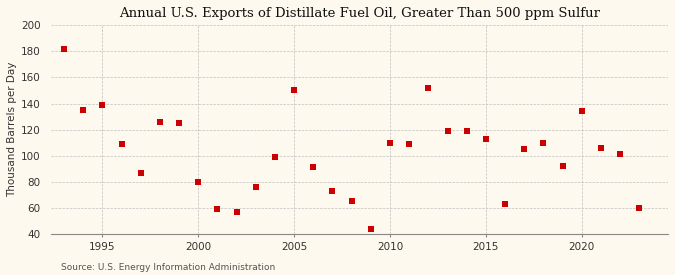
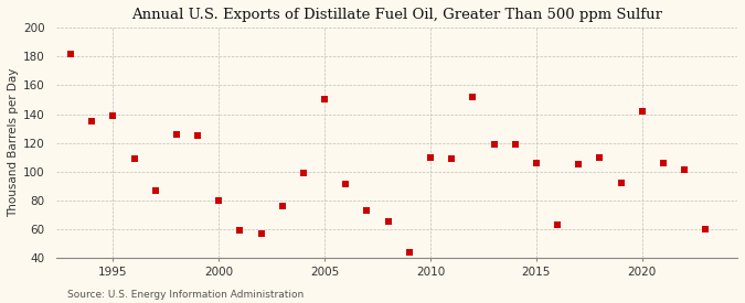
2015: 113 -> 106
2020: 134 -> 142
